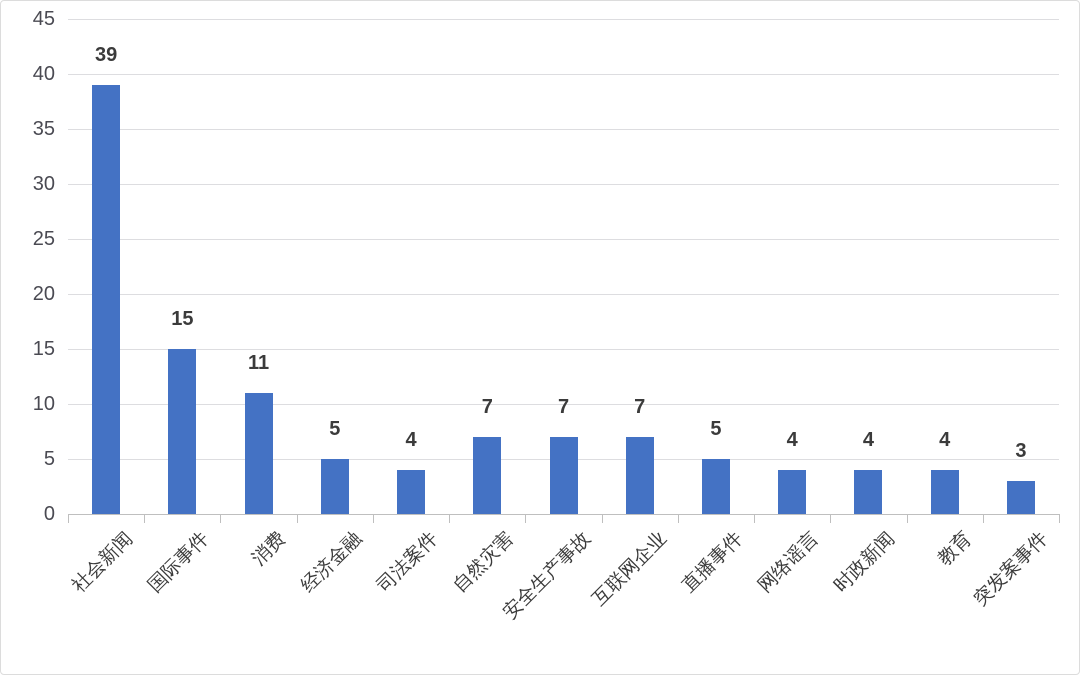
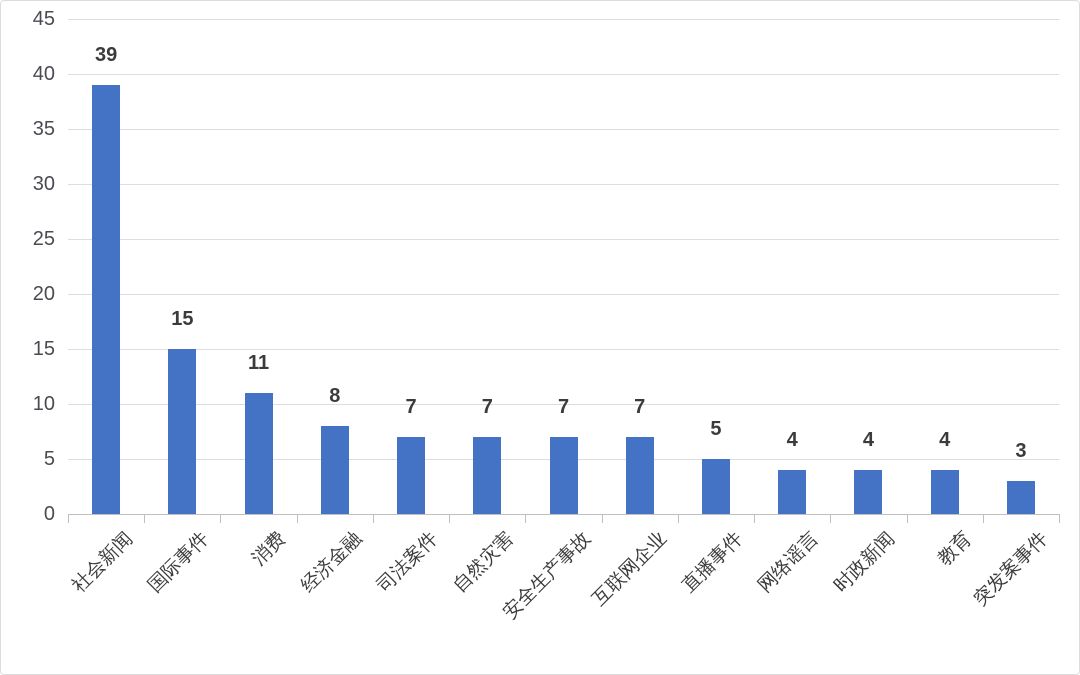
经济金融: 5 -> 8
司法案件: 4 -> 7
